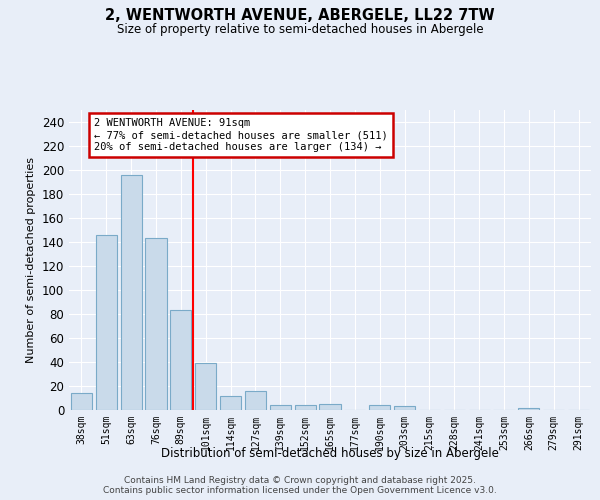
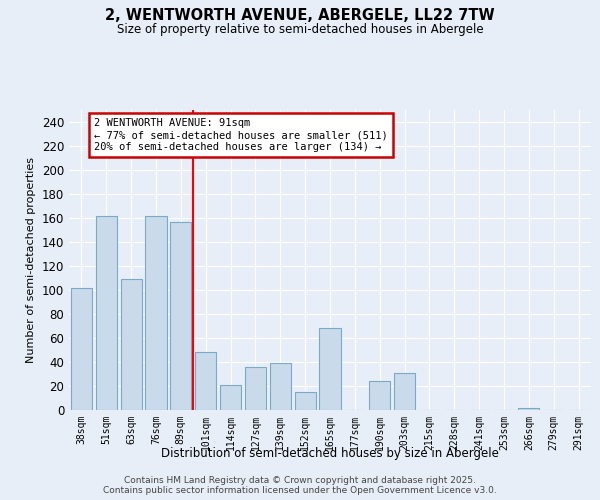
38sqm: 14 -> 102
51sqm: 146 -> 162
63sqm: 196 -> 109
76sqm: 143 -> 162
89sqm: 83 -> 157
101sqm: 39 -> 48
114sqm: 12 -> 21
127sqm: 16 -> 36
139sqm: 4 -> 39
152sqm: 4 -> 15
165sqm: 5 -> 68
190sqm: 4 -> 24
203sqm: 3 -> 31
